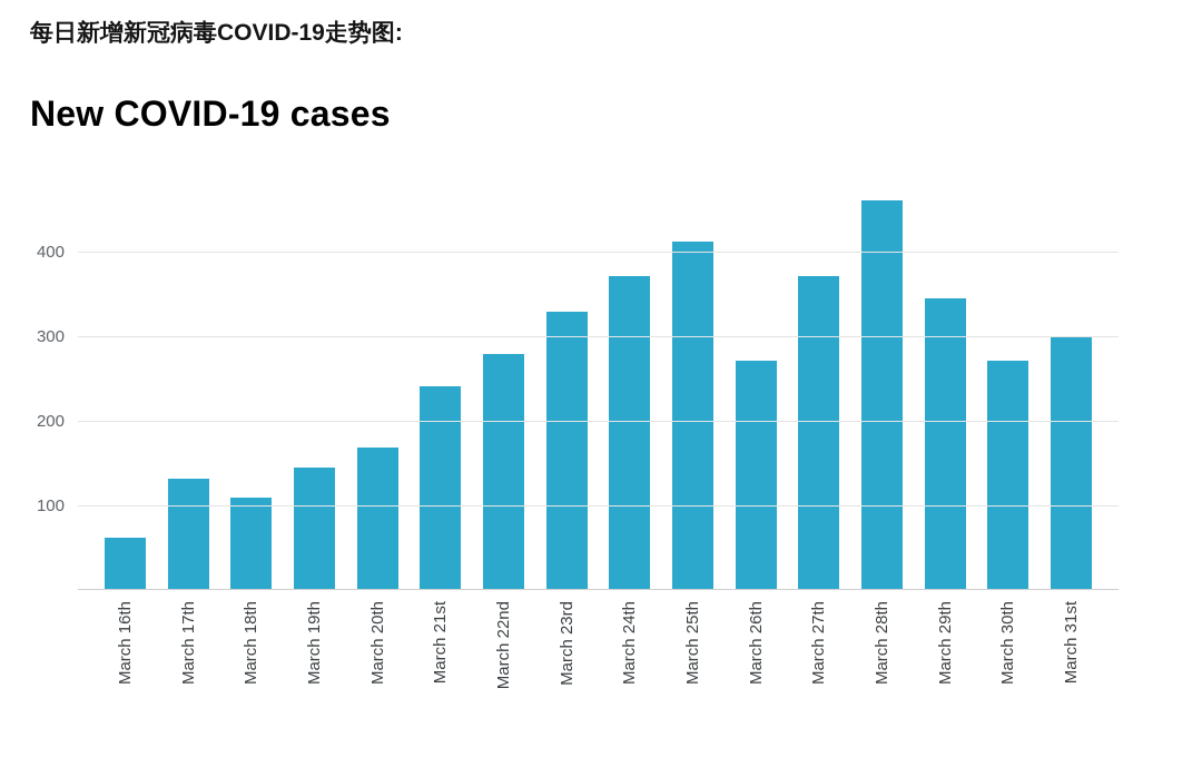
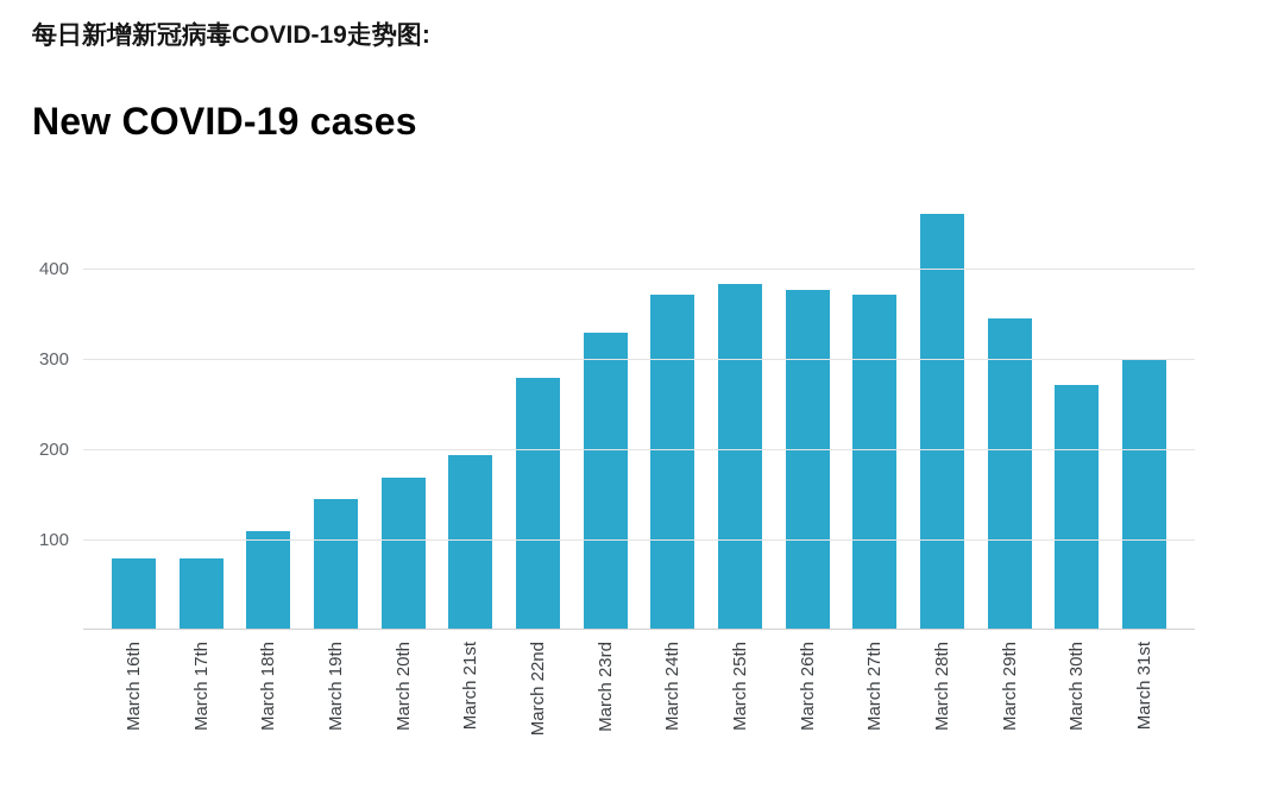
March 16th: 60 -> 80
March 17th: 130 -> 80
March 21st: 240 -> 190
March 25th: 410 -> 380
March 26th: 270 -> 380
